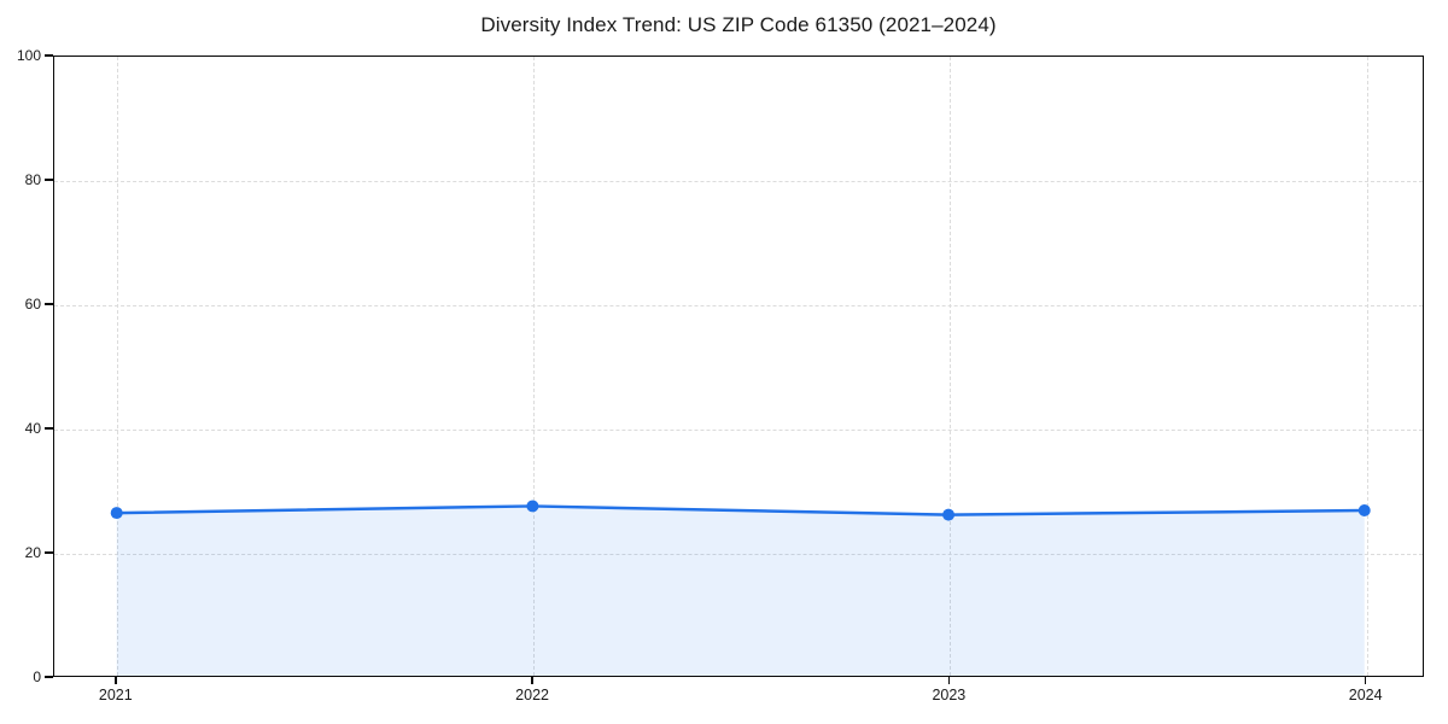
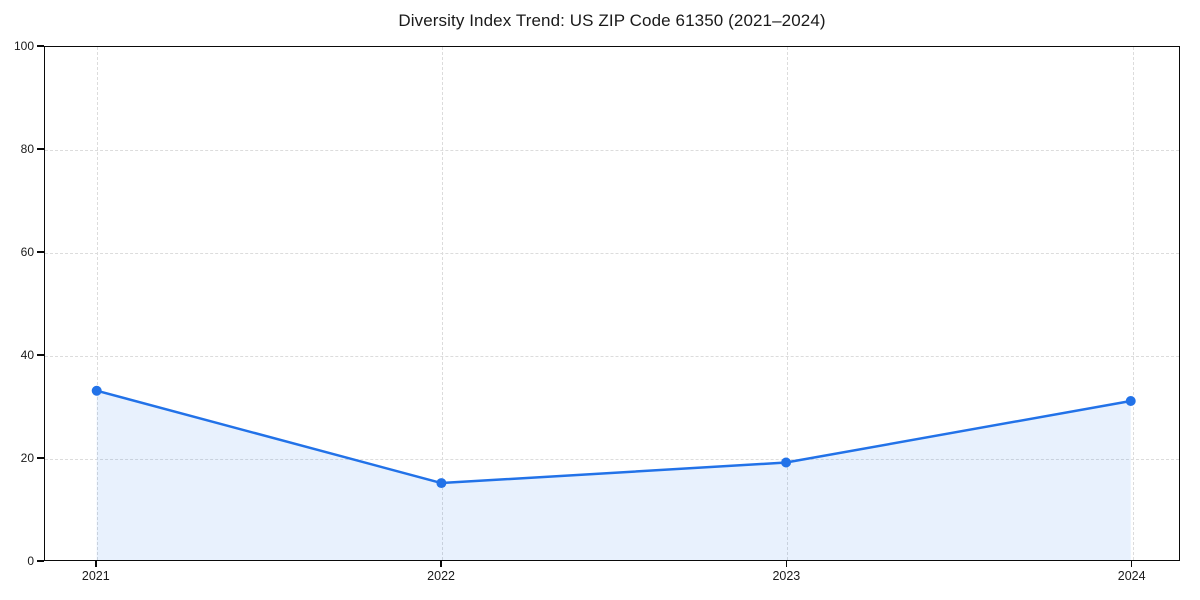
2021: 26 -> 33
2022: 27 -> 15
2023: 26 -> 19
2024: 27 -> 31
